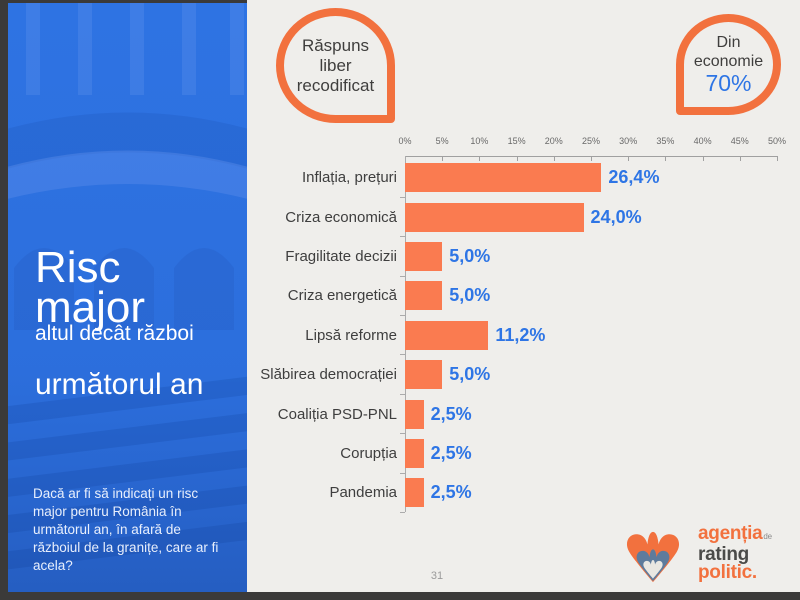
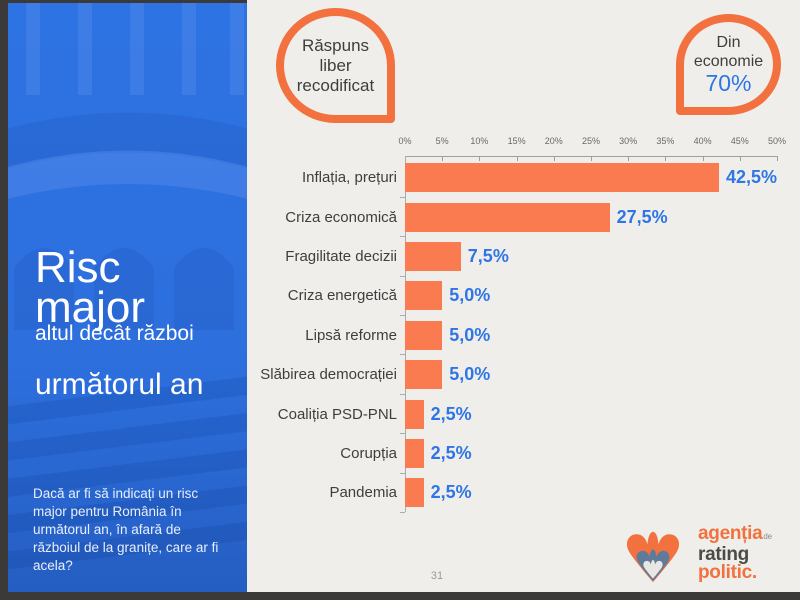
Inflația, prețuri: 26,4% -> 42,5%
Criza economică: 24,0% -> 27,5%
Fragilitate decizii: 5,0% -> 7,5%
Lipsă reforme: 11,2% -> 5,0%
